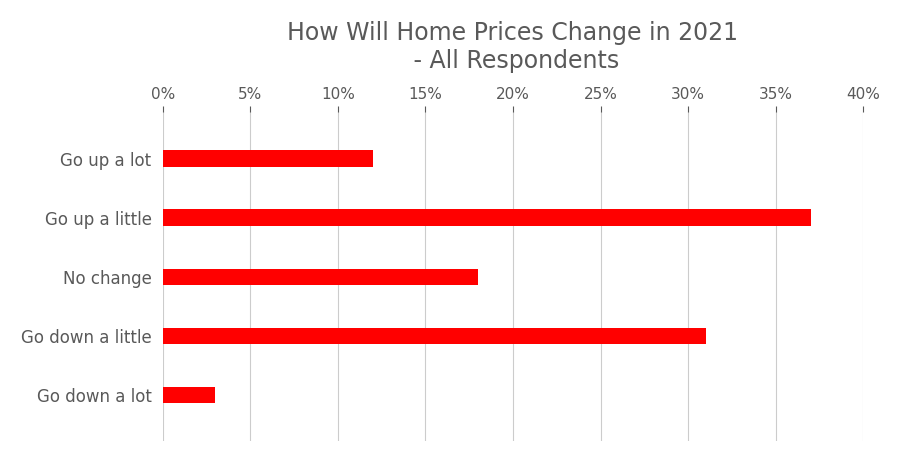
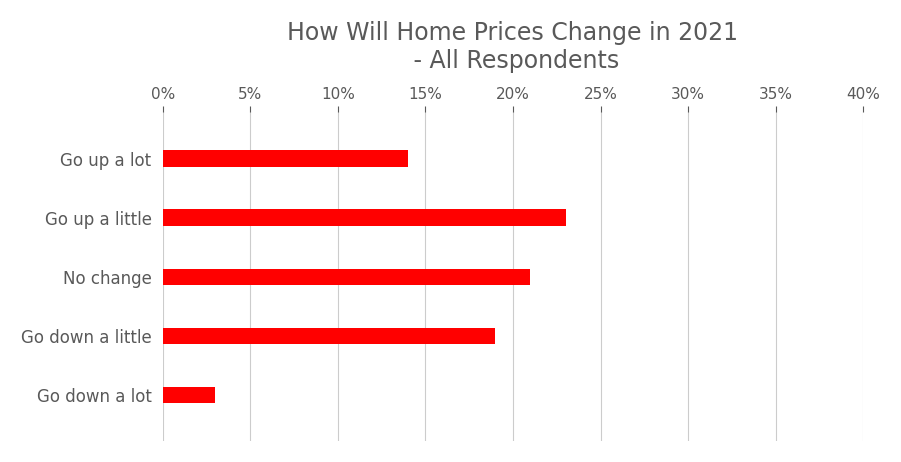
Go up a lot: 12% -> 14%
Go up a little: 37% -> 23%
No change: 18% -> 21%
Go down a little: 31% -> 19%
